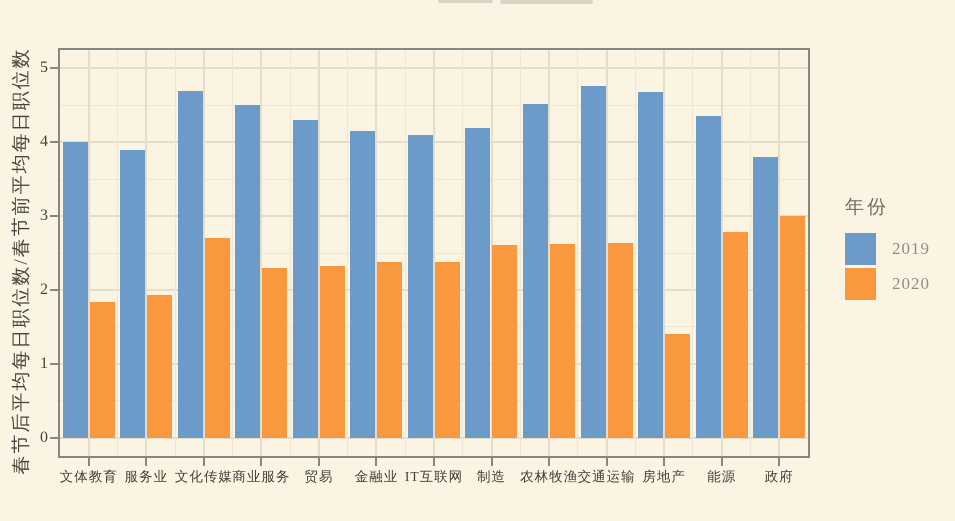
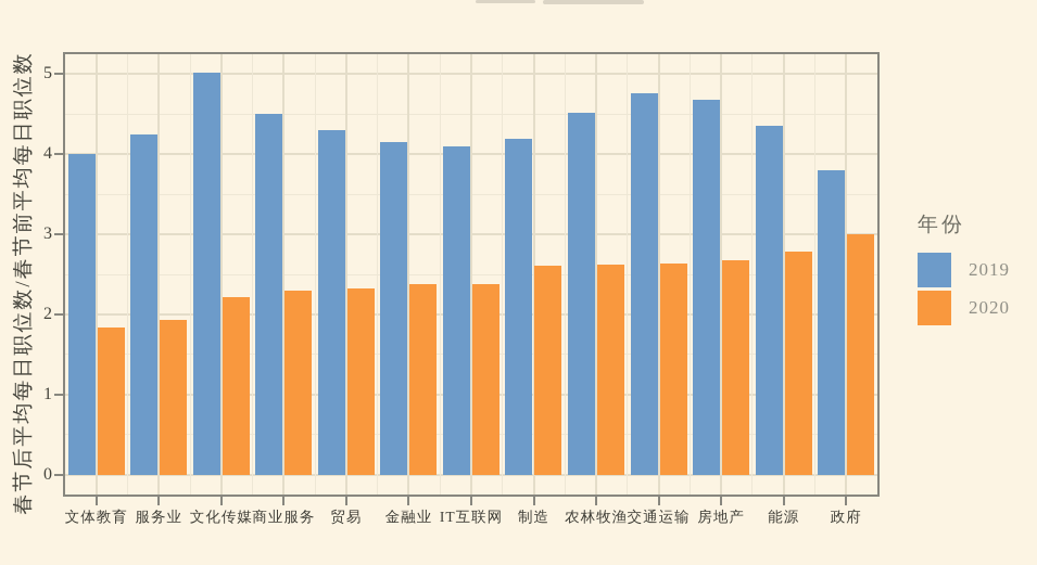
2019/服务业: 3.9 -> 4.2
2019/文化传媒: 4.7 -> 5.0
2020/文化传媒: 2.7 -> 2.2
2020/房地产: 1.4 -> 2.7
